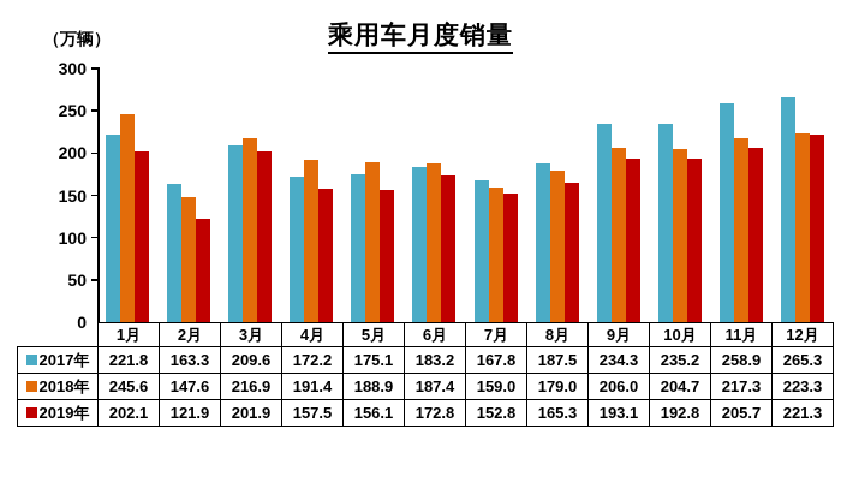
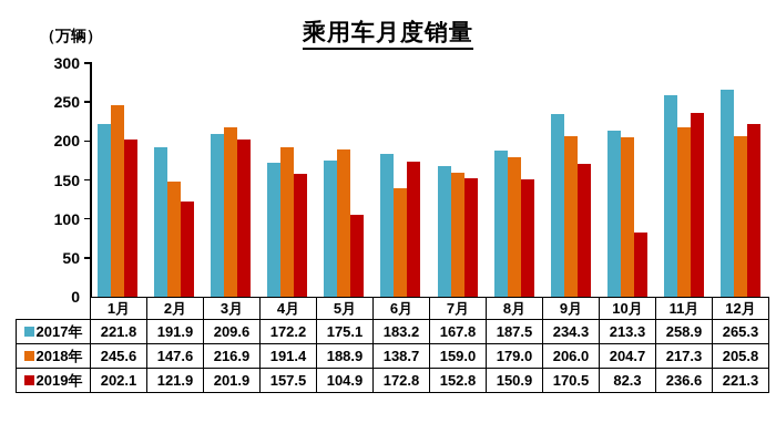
2017年/2月: 163.3 -> 191.9
2019年/5月: 156.1 -> 104.9
2018年/6月: 187.4 -> 138.7
2019年/8月: 165.3 -> 150.9
2019年/9月: 193.1 -> 170.5
2017年/10月: 235.2 -> 213.3
2019年/10月: 192.8 -> 82.3
2019年/11月: 205.7 -> 236.6
2018年/12月: 223.3 -> 205.8
